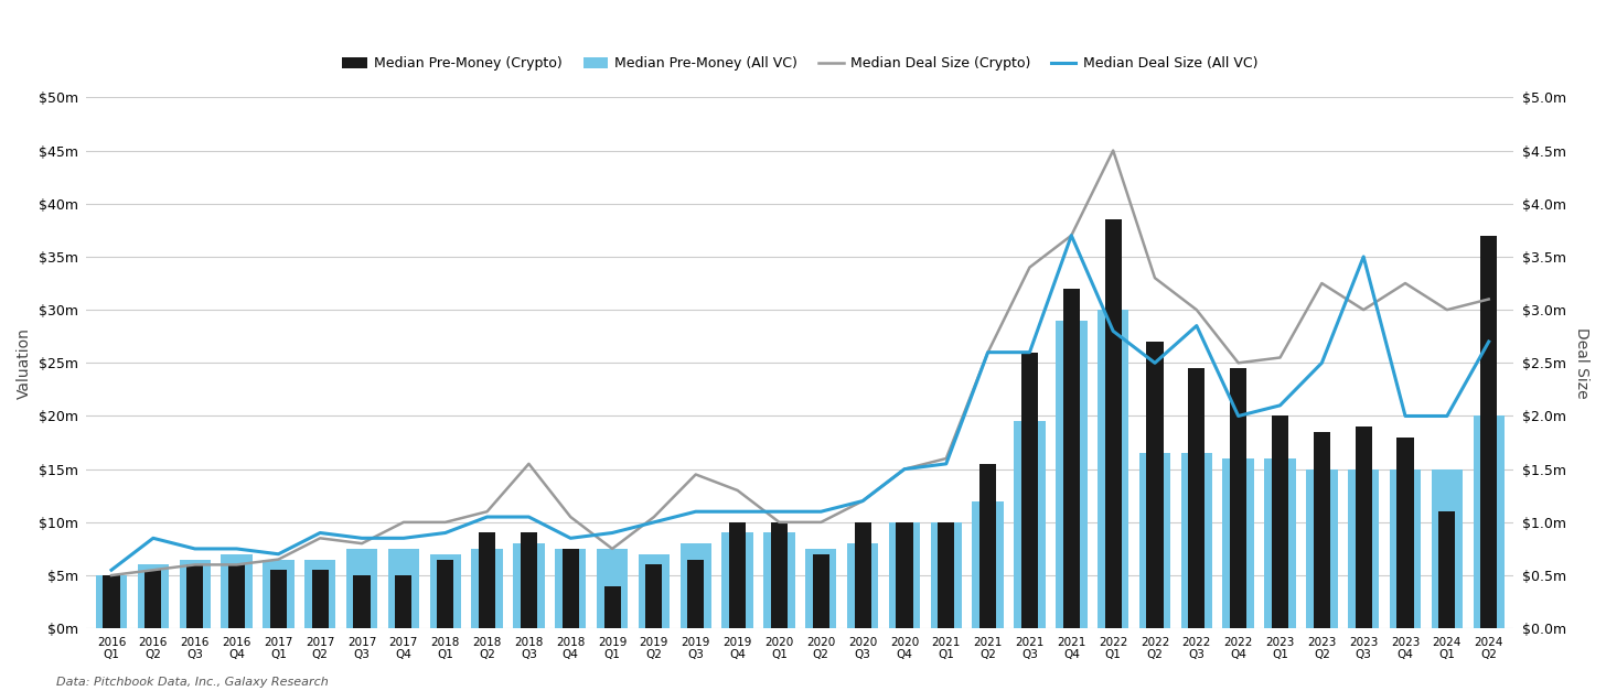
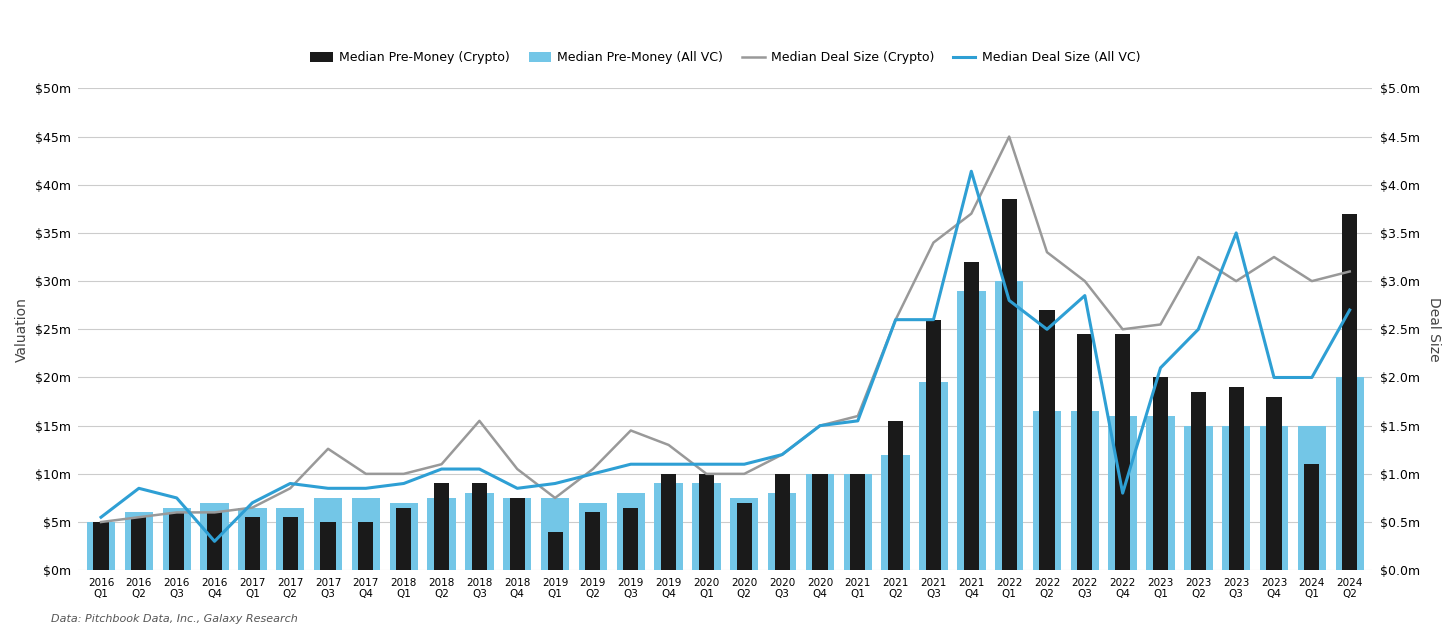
Median Deal Size (All VC)/2016 Q4: $0.75m -> $0.30m
Median Deal Size (Crypto)/2017 Q3: $0.80m -> $1.26m
Median Deal Size (All VC)/2021 Q4: $3.70m -> $4.14m
Median Deal Size (All VC)/2022 Q4: $2.00m -> $0.80m
